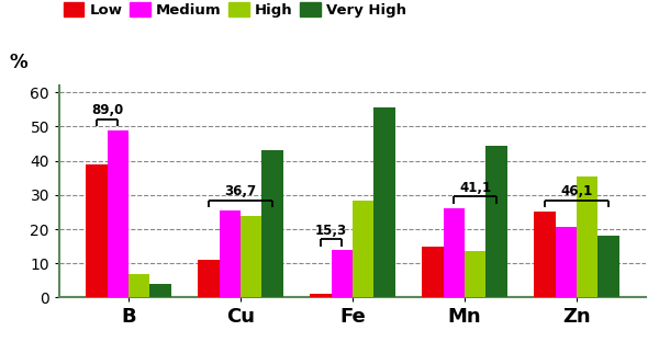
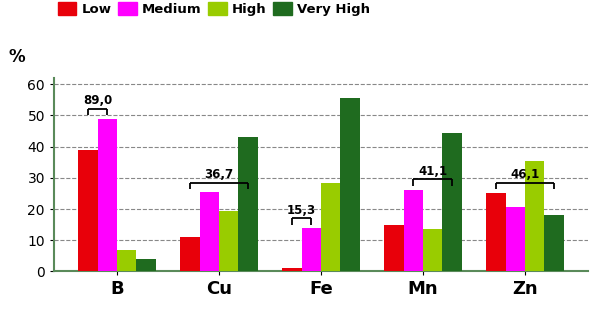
High/Cu: 24.0 -> 19.5
